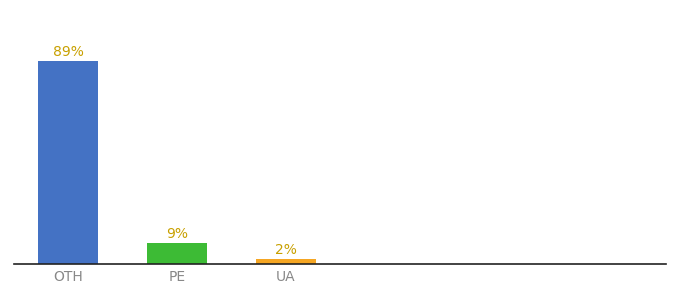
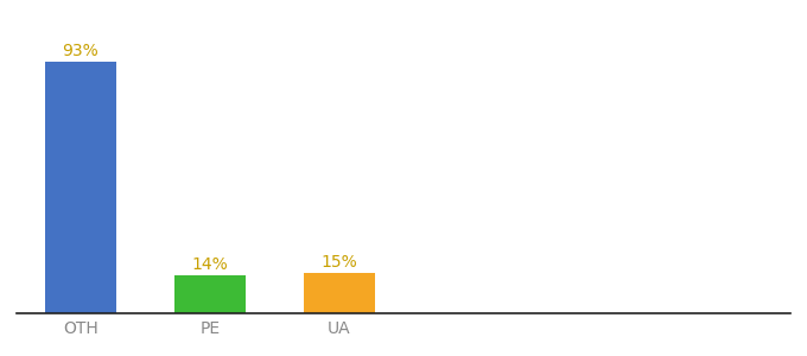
OTH: 89% -> 93%
PE: 9% -> 14%
UA: 2% -> 15%
